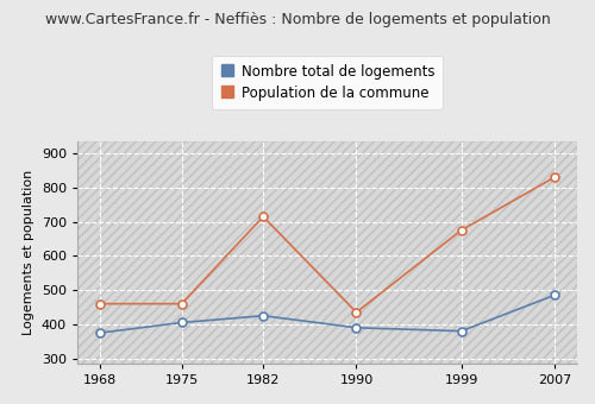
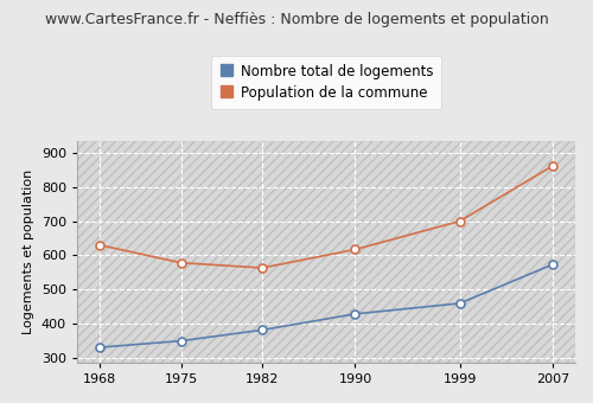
Nombre total de logements/1968: 375 -> 330
Population de la commune/1968: 460 -> 630
Nombre total de logements/1975: 405 -> 349
Population de la commune/1975: 460 -> 578
Nombre total de logements/1982: 425 -> 381
Population de la commune/1982: 715 -> 563
Nombre total de logements/1990: 390 -> 428
Population de la commune/1990: 435 -> 617
Nombre total de logements/1999: 380 -> 459
Population de la commune/1999: 675 -> 700
Nombre total de logements/2007: 485 -> 573
Population de la commune/2007: 830 -> 862
